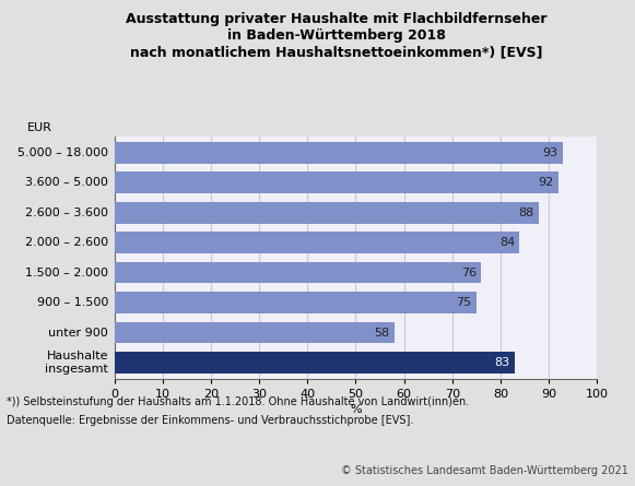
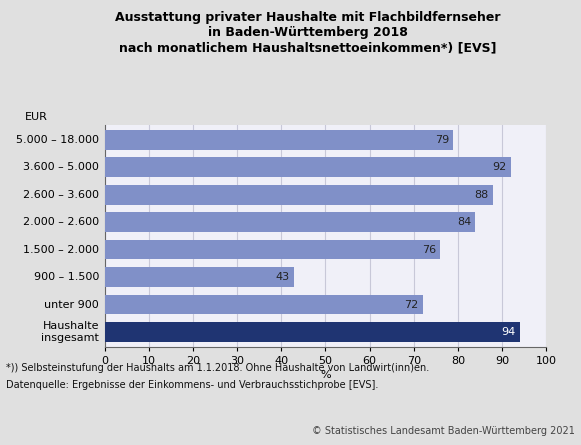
5.000 – 18.000: 93 -> 79
900 – 1.500: 75 -> 43
unter 900: 58 -> 72
Haushalte insgesamt: 83 -> 94
